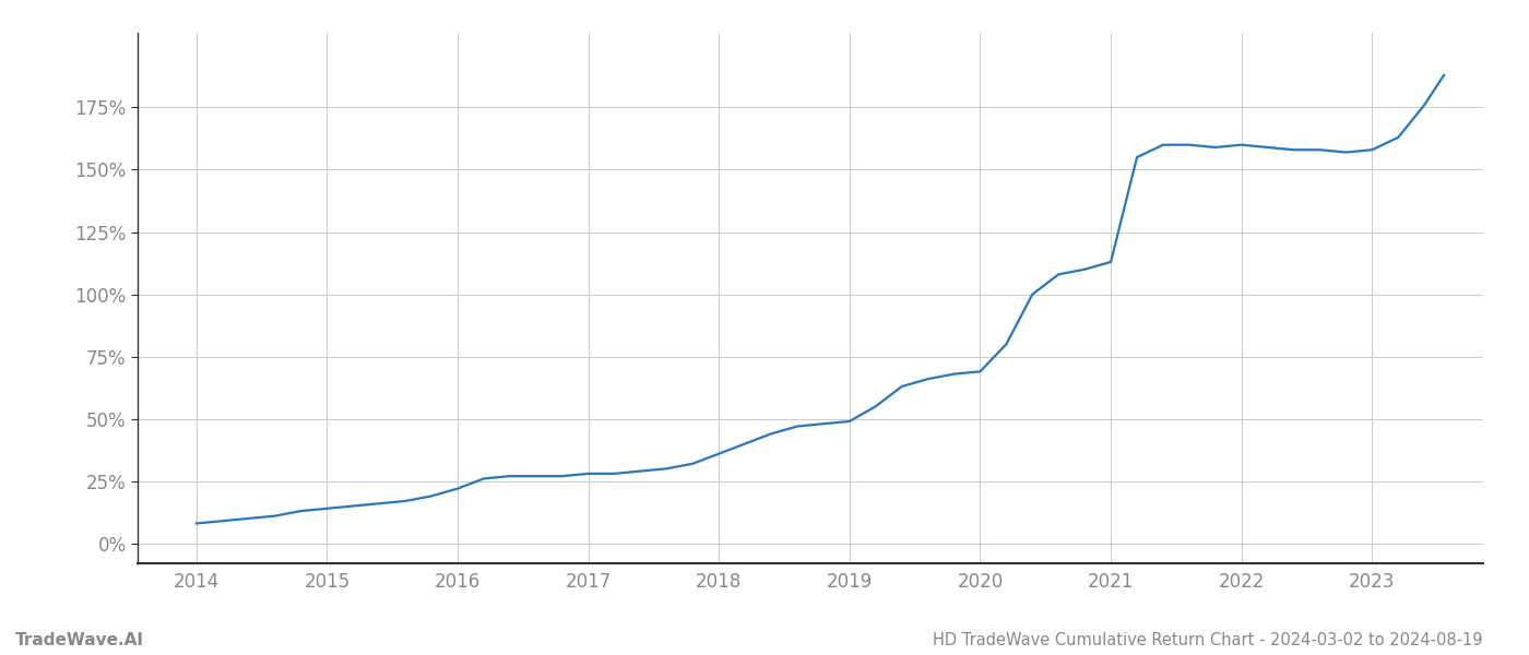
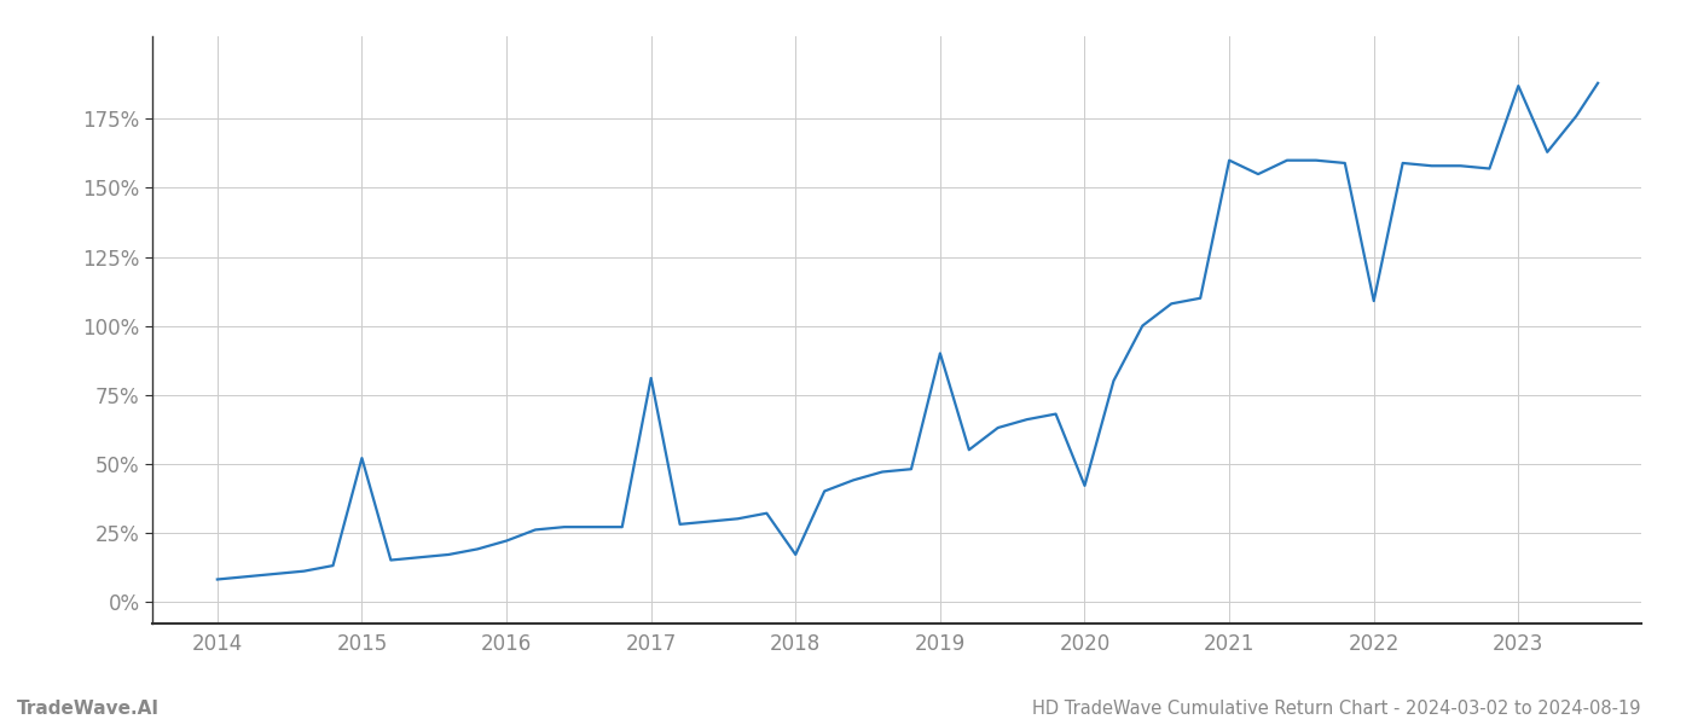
2015: 14% -> 52%
2017: 28% -> 81%
2018: 36% -> 17%
2019: 49% -> 90%
2020: 69% -> 42%
2021: 113% -> 160%
2022: 160% -> 109%
2023: 158% -> 187%
